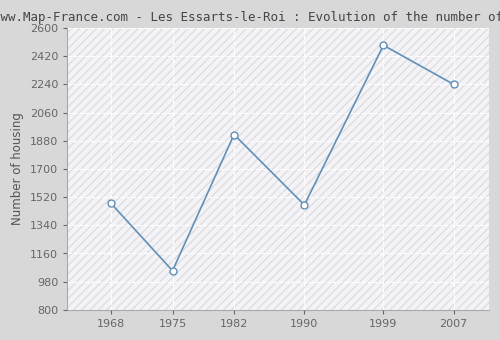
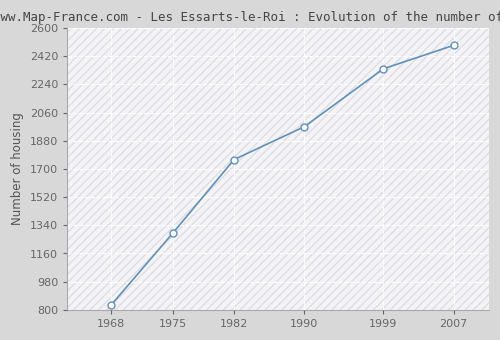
1968: 1480 -> 830
1975: 1050 -> 1290
1982: 1920 -> 1760
1990: 1470 -> 1970
1999: 2490 -> 2340
2007: 2240 -> 2490
